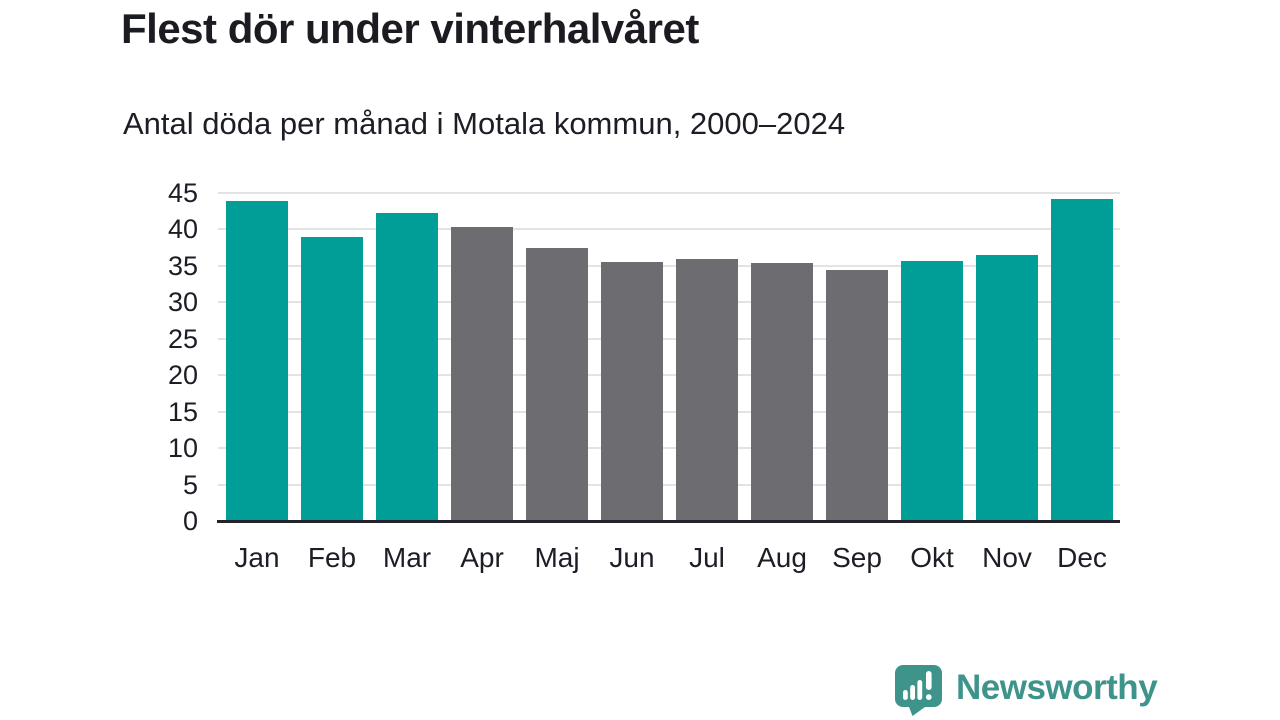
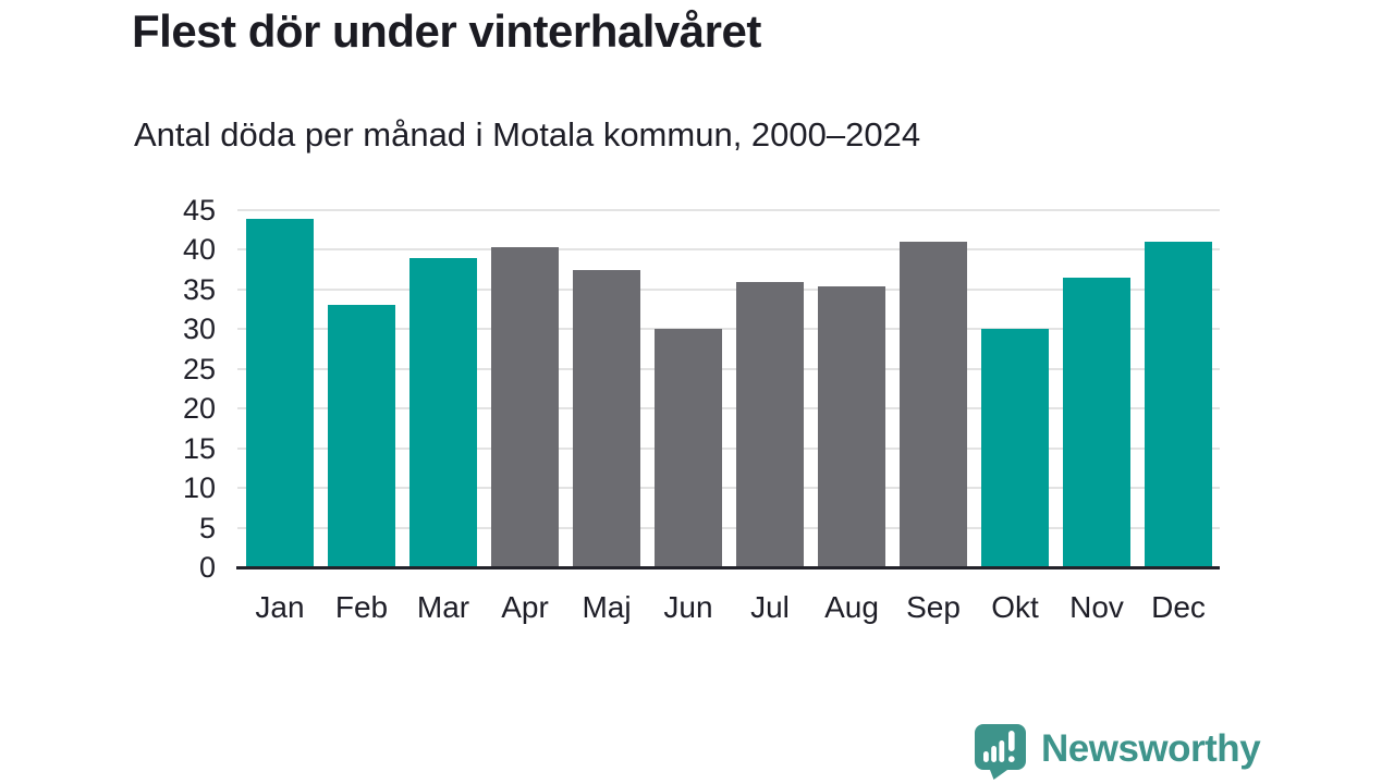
Feb: 39 -> 33
Mar: 42 -> 39
Jun: 36 -> 30
Sep: 34 -> 41
Okt: 36 -> 30
Dec: 44 -> 41
